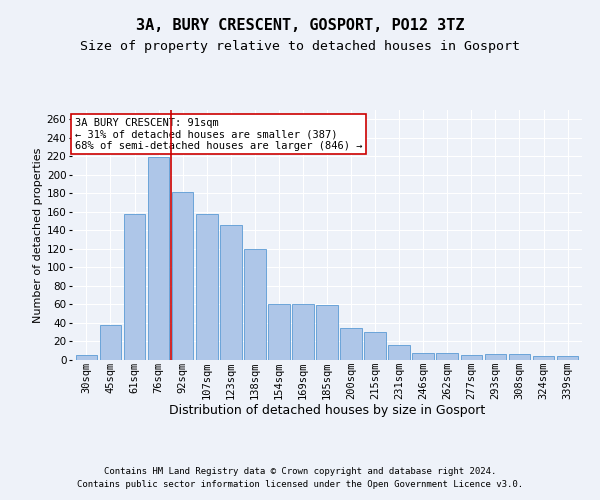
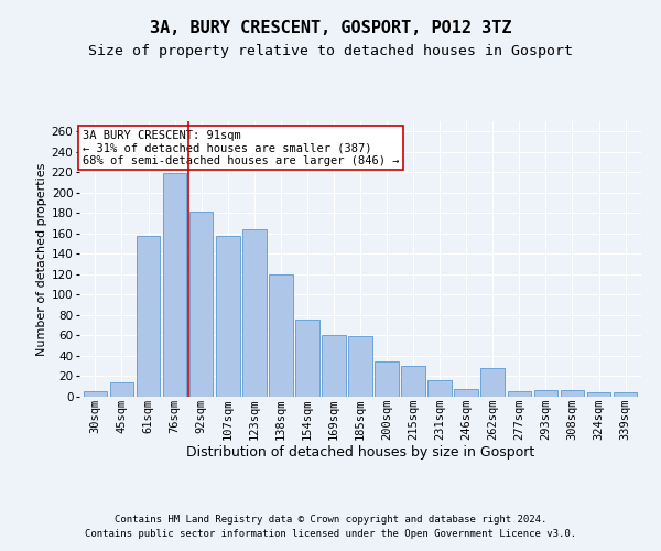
45sqm: 38 -> 14
123sqm: 146 -> 164
154sqm: 60 -> 76
262sqm: 8 -> 28
